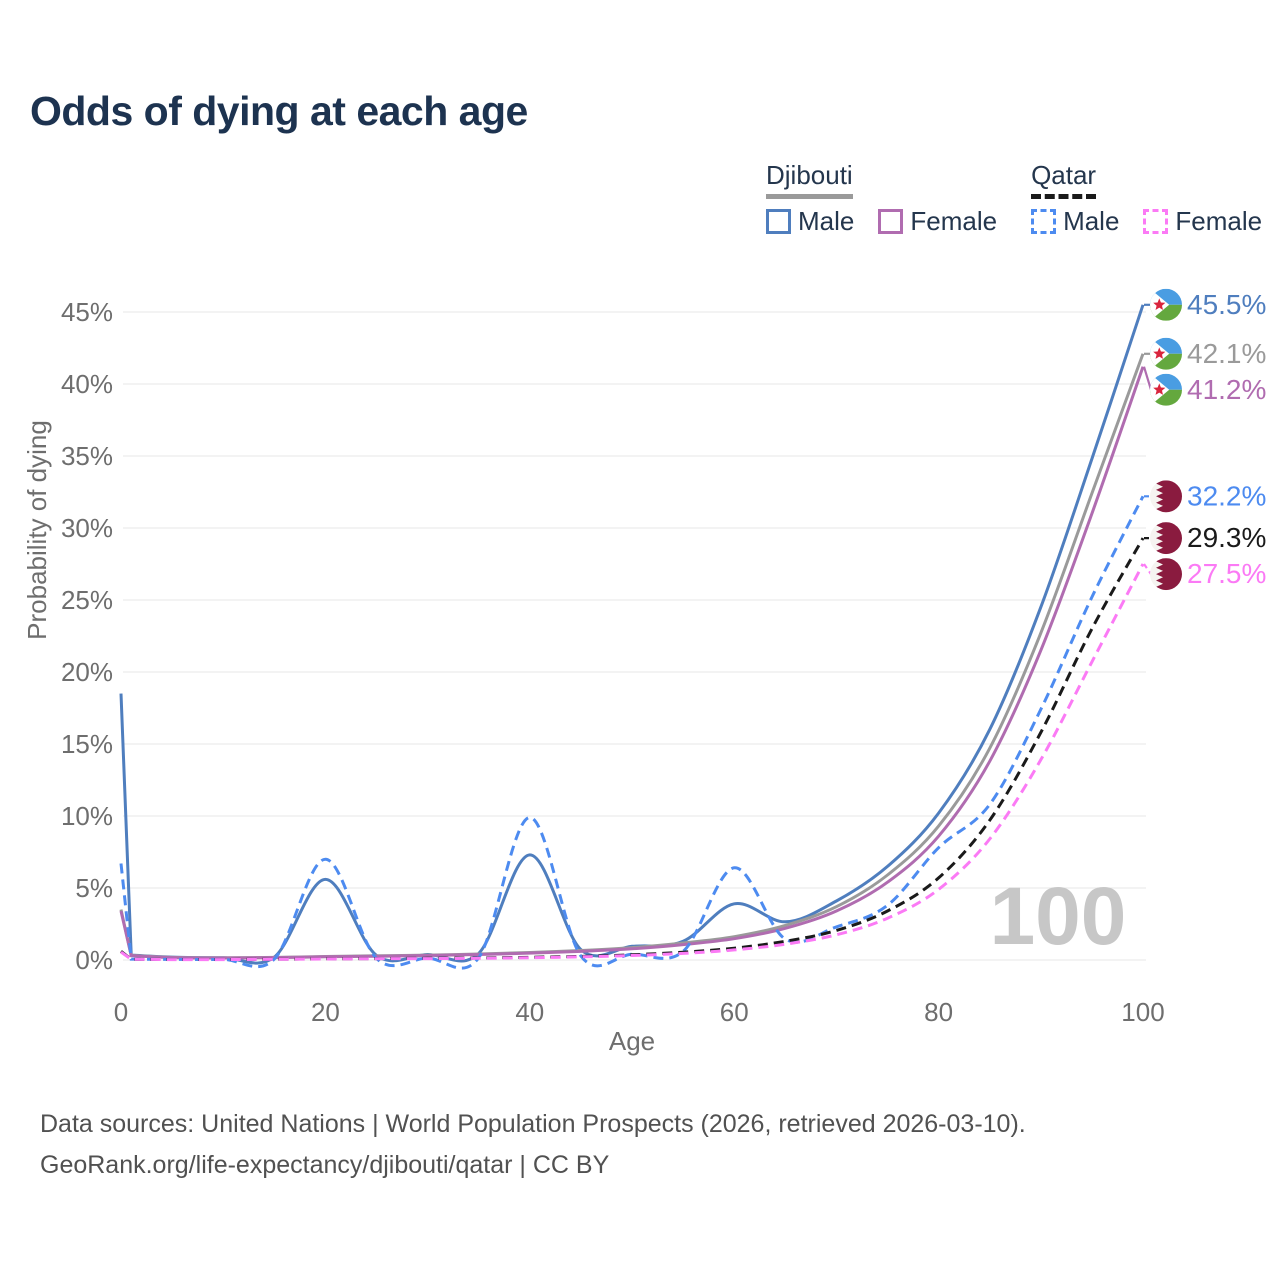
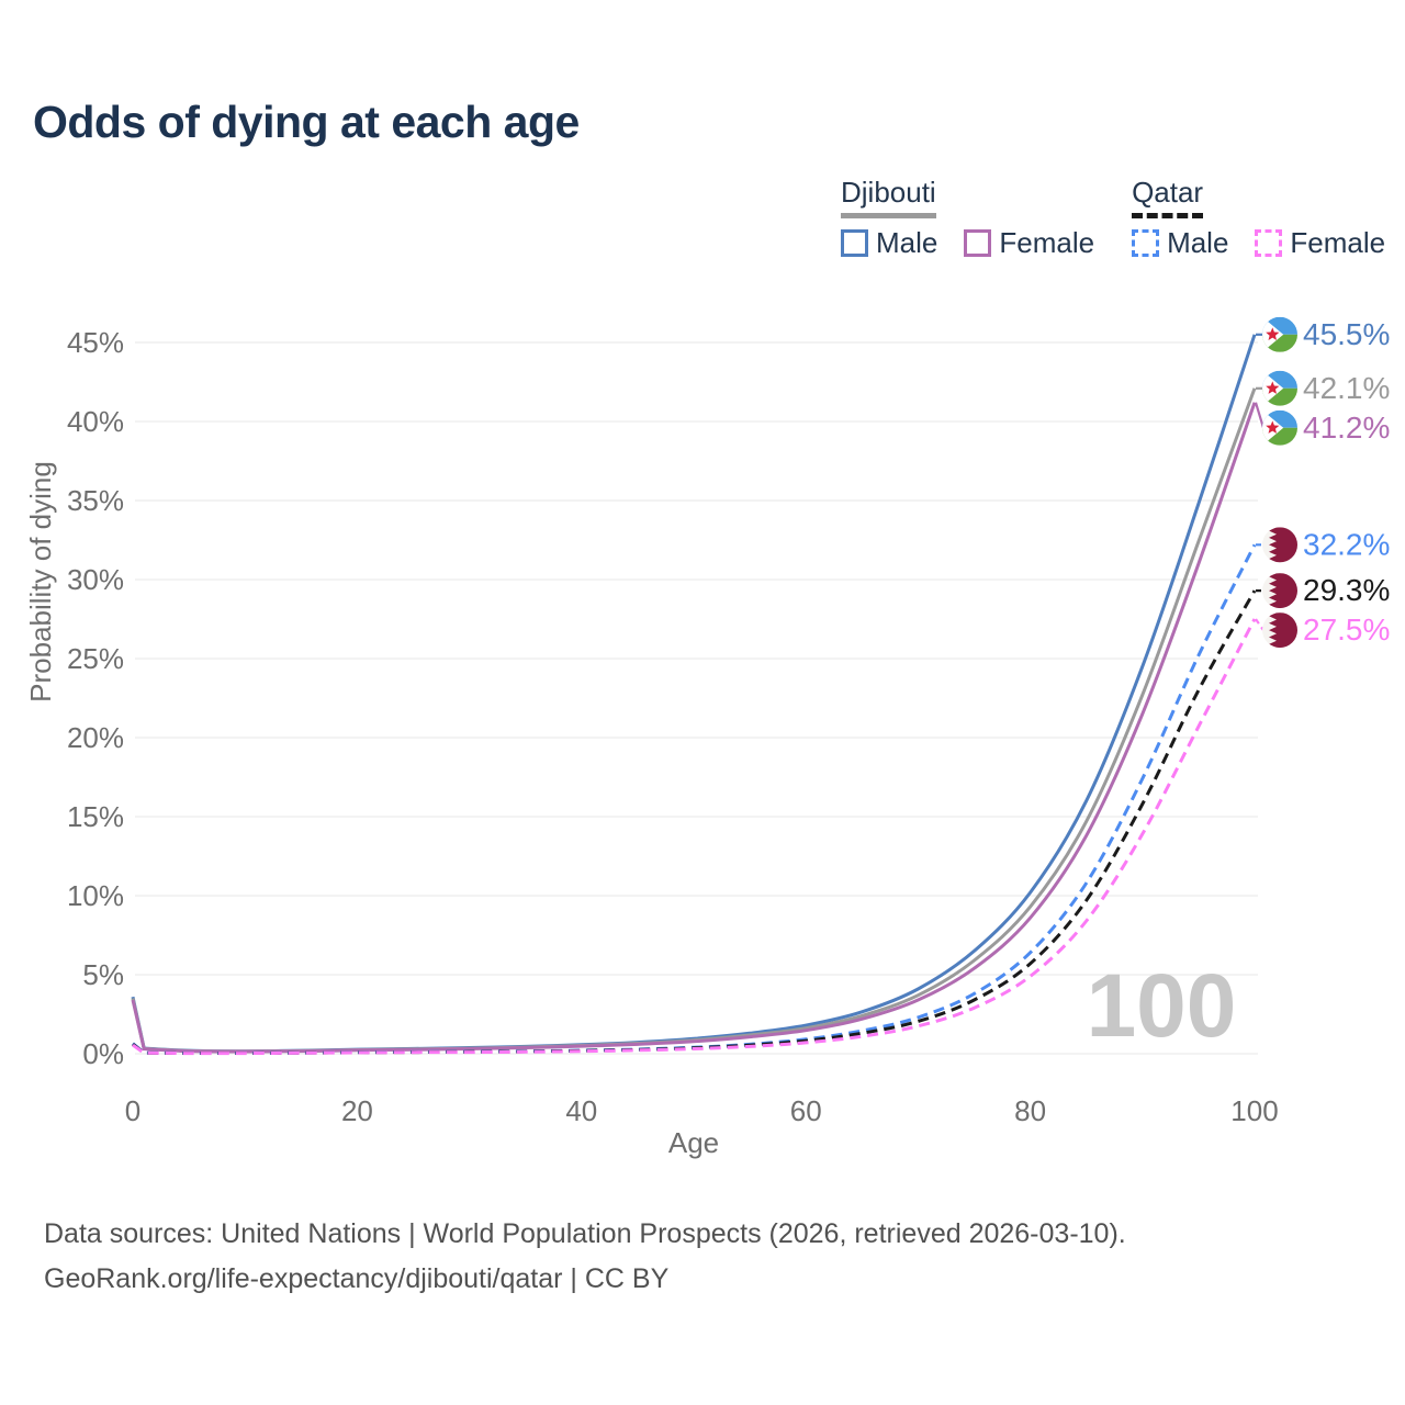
Djibouti Male/0: 18.5% -> 3.6%
Qatar Male/0: 6.7% -> 0.7%
Djibouti Male/20: 5.6% -> 0.3%
Qatar Male/20: 7.0% -> 0.1%
Djibouti Male/40: 7.3% -> 0.6%
Qatar Male/40: 9.9% -> 0.2%
Djibouti Male/60: 3.9% -> 1.8%
Qatar Male/60: 6.4% -> 0.9%
Qatar Male/80: 7.8% -> 6.4%
